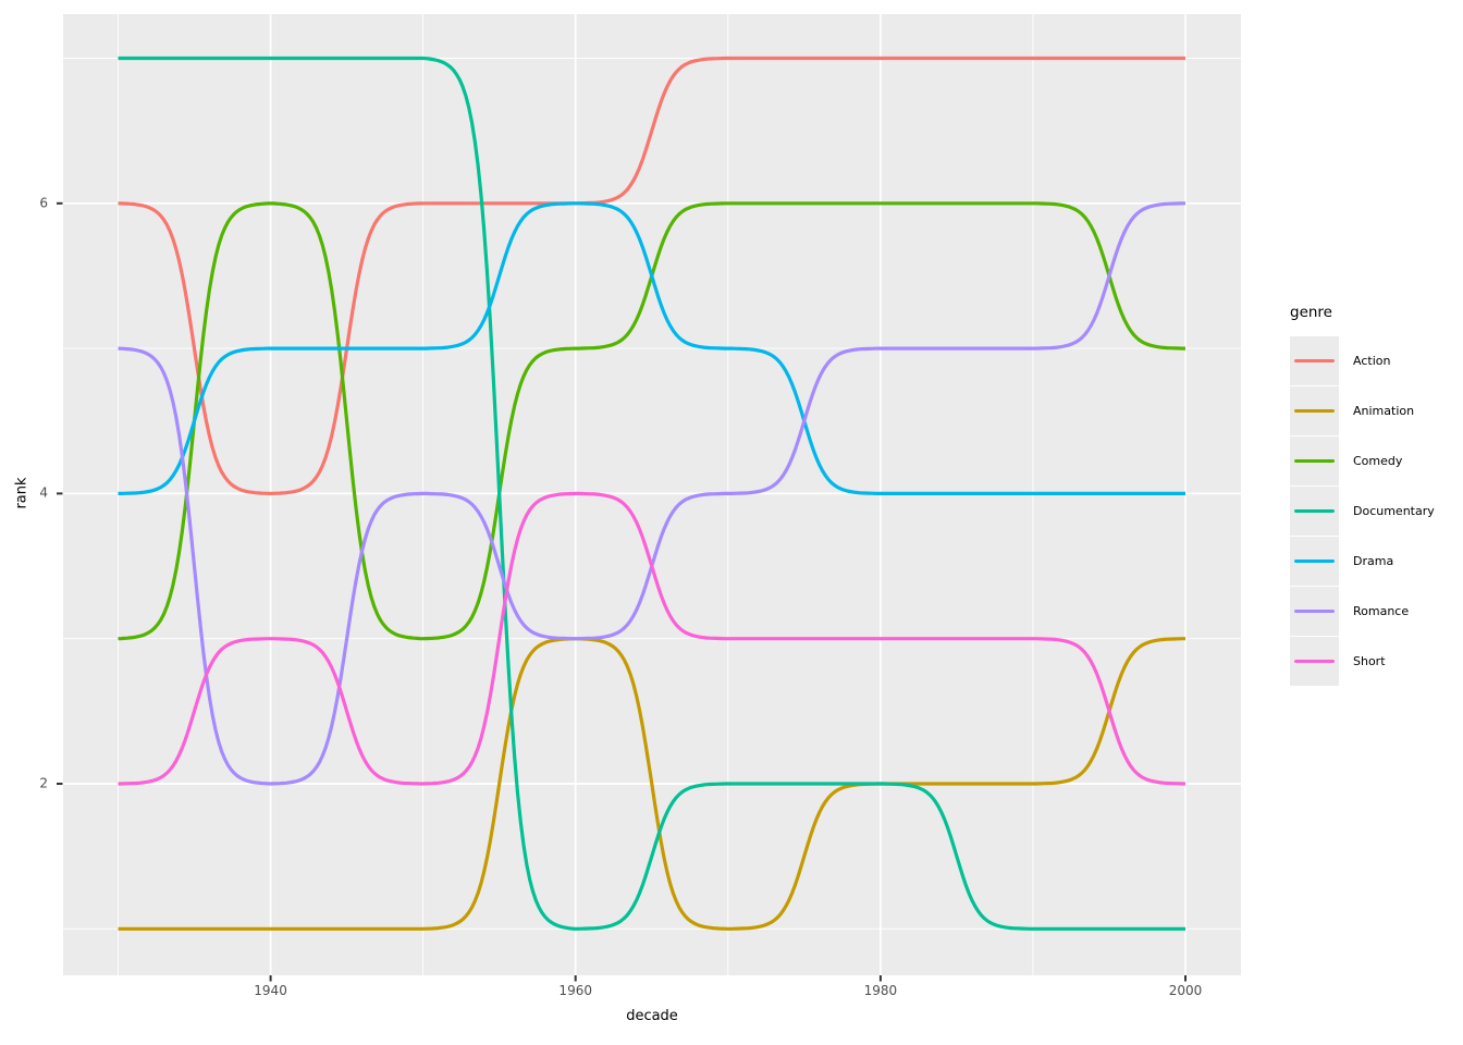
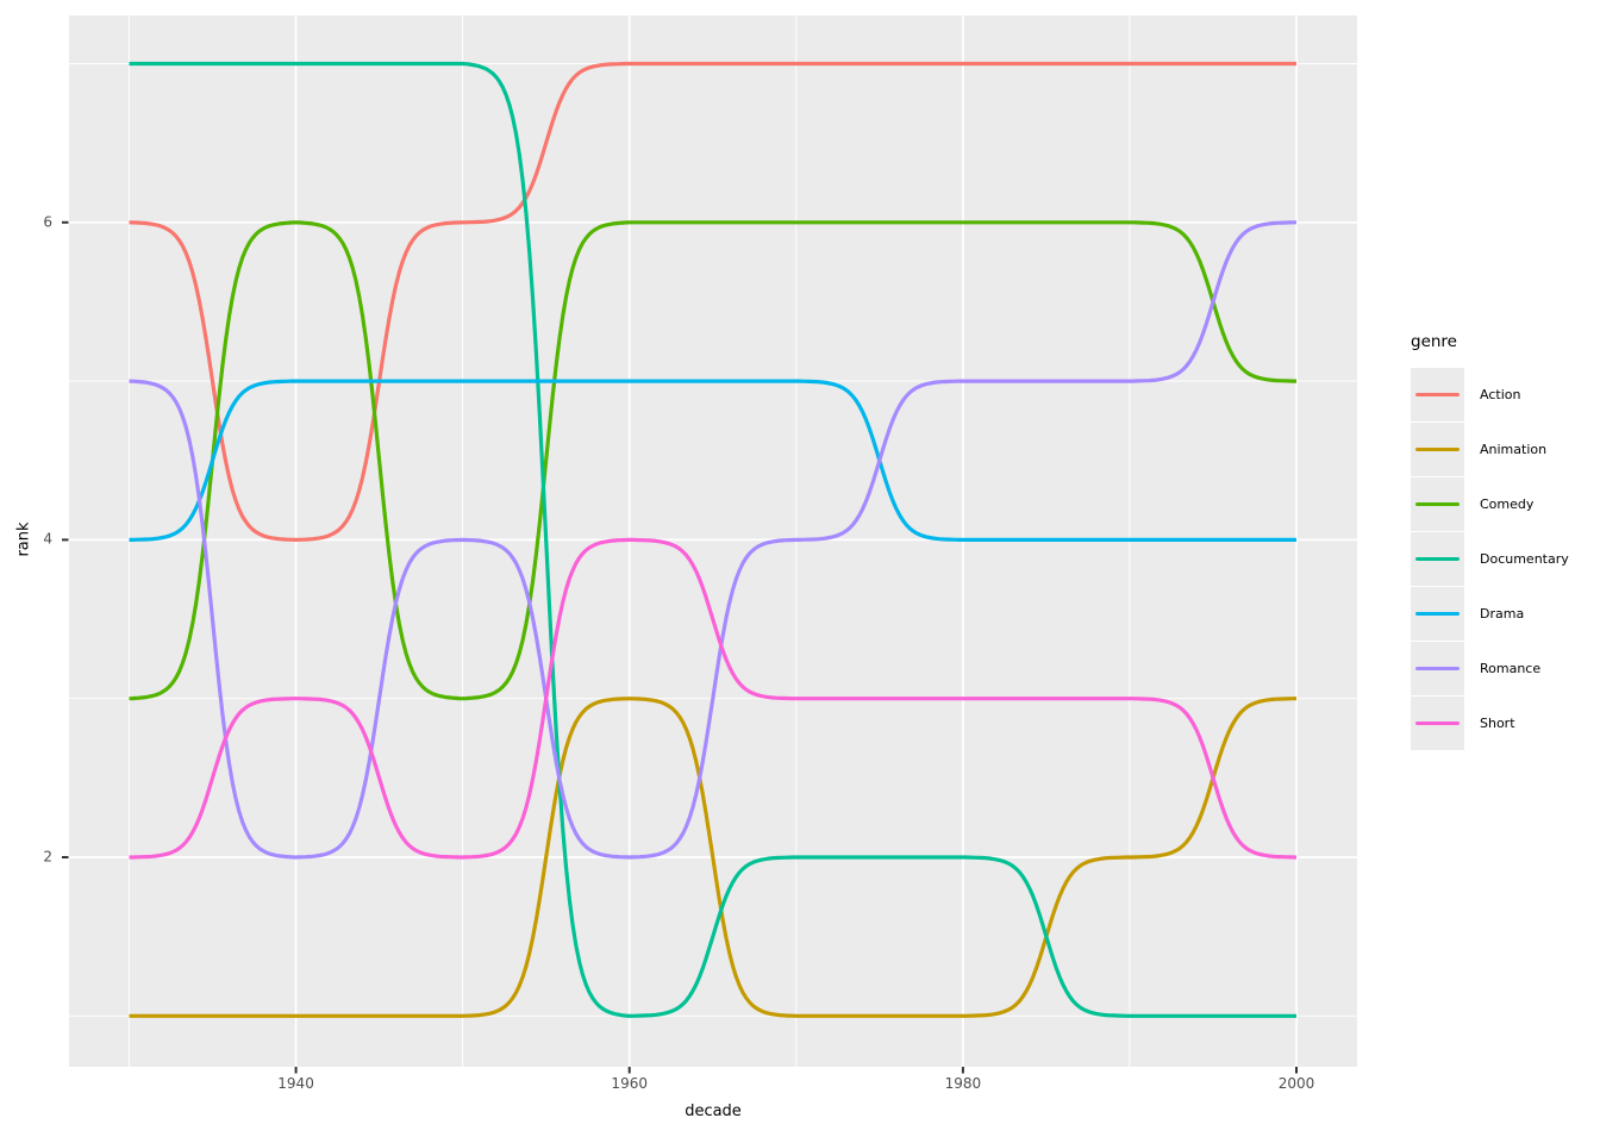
Action/1960: 6 -> 7
Comedy/1960: 5 -> 6
Drama/1960: 6 -> 5
Romance/1960: 3 -> 2
Animation/1980: 2 -> 1
